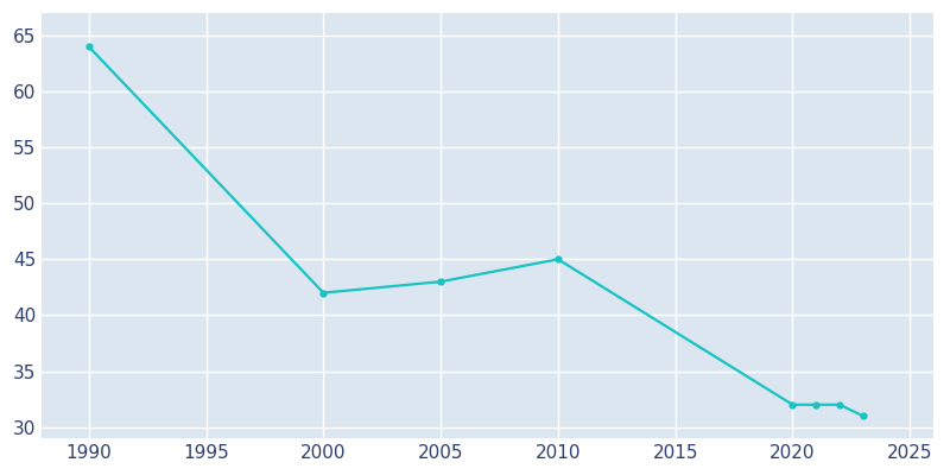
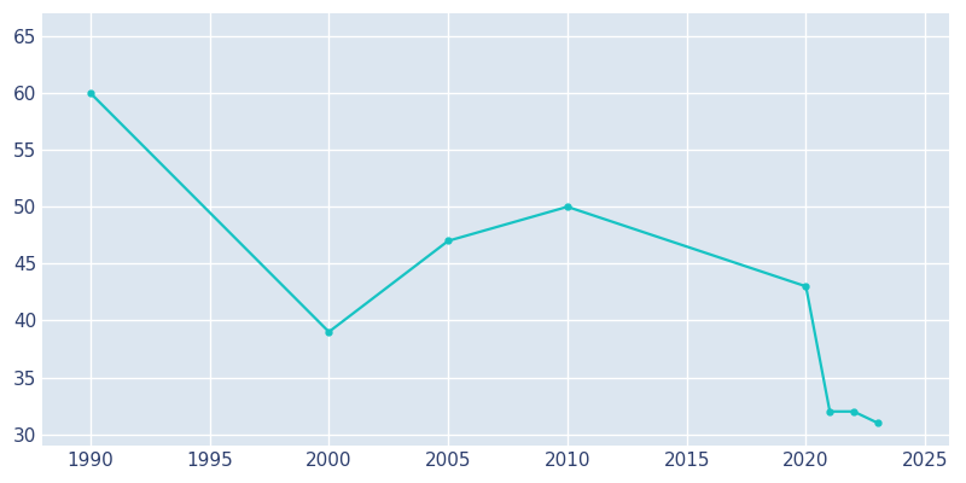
1990: 64 -> 60
2000: 42 -> 39
2005: 43 -> 47
2010: 45 -> 50
2020: 32 -> 43
